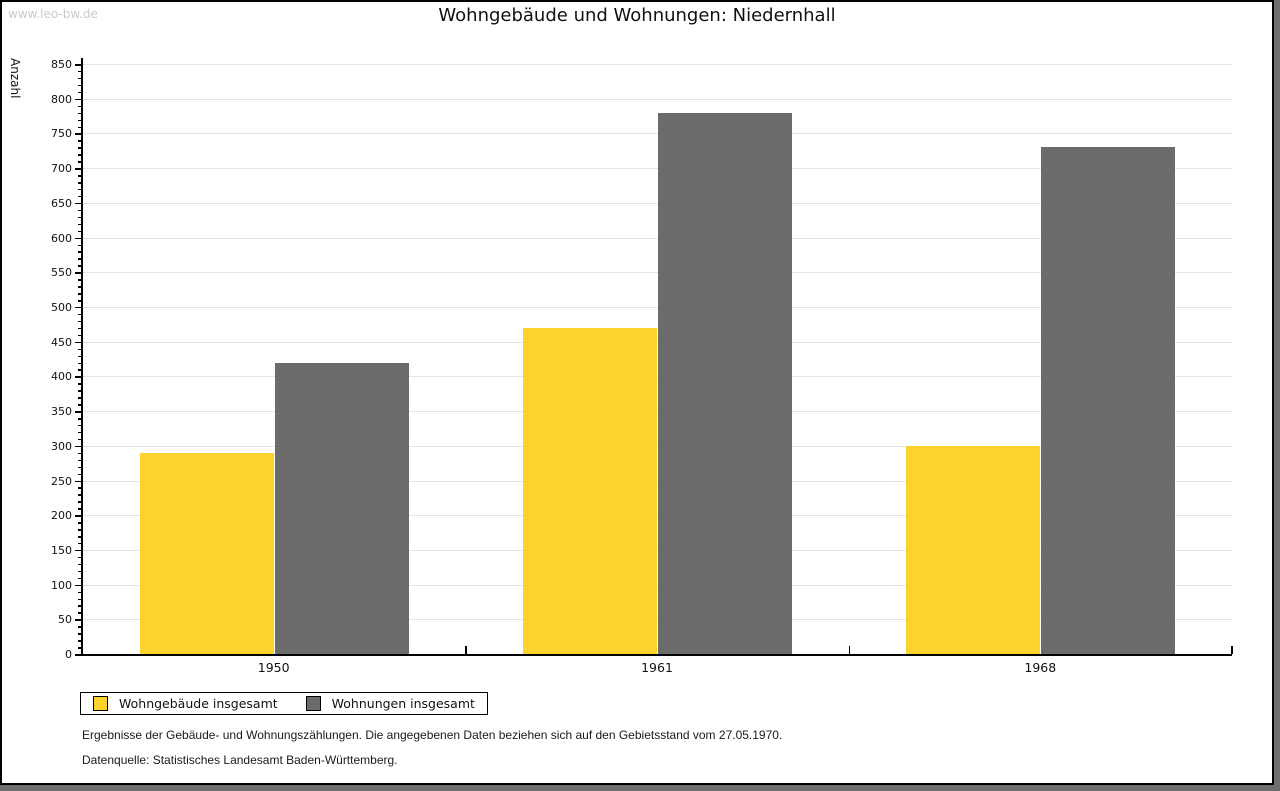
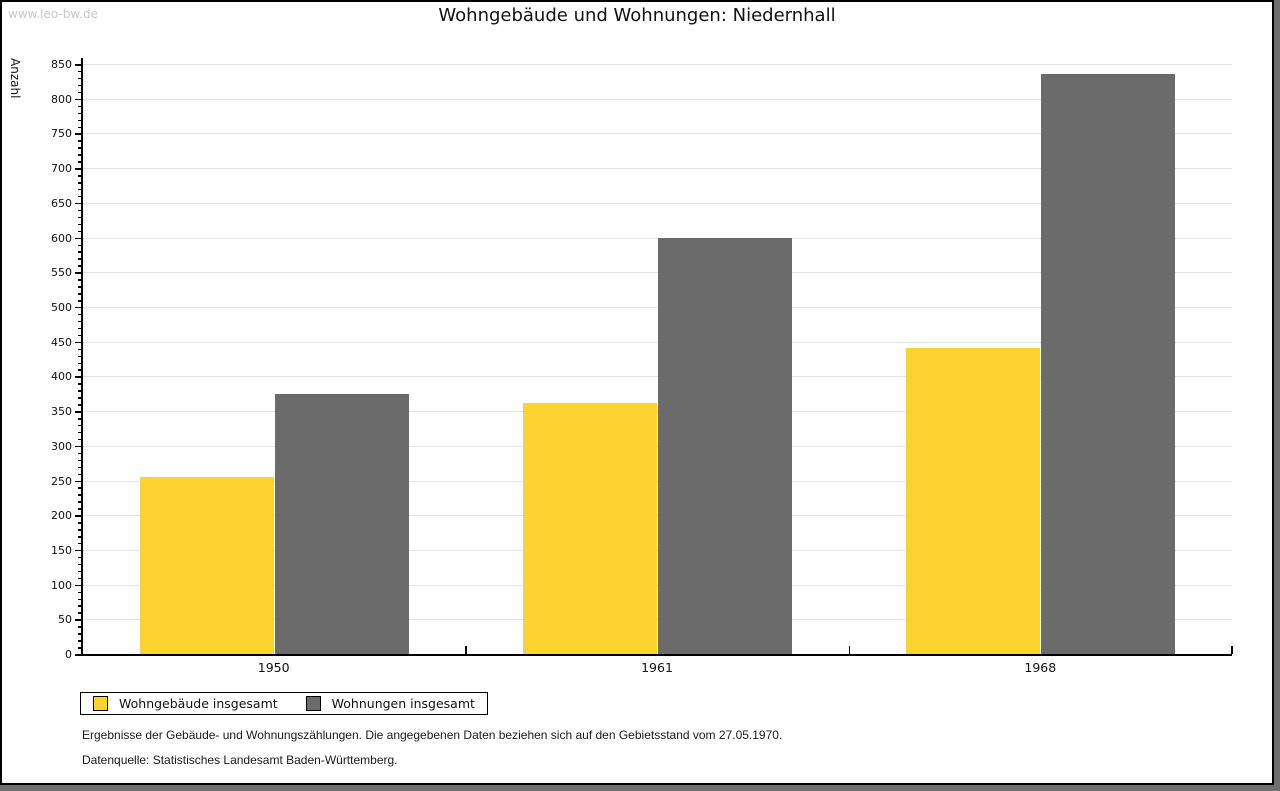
Wohngebäude insgesamt/1950: 290 -> 260
Wohnungen insgesamt/1950: 420 -> 380
Wohngebäude insgesamt/1961: 470 -> 360
Wohnungen insgesamt/1961: 780 -> 600
Wohngebäude insgesamt/1968: 300 -> 440
Wohnungen insgesamt/1968: 730 -> 840
